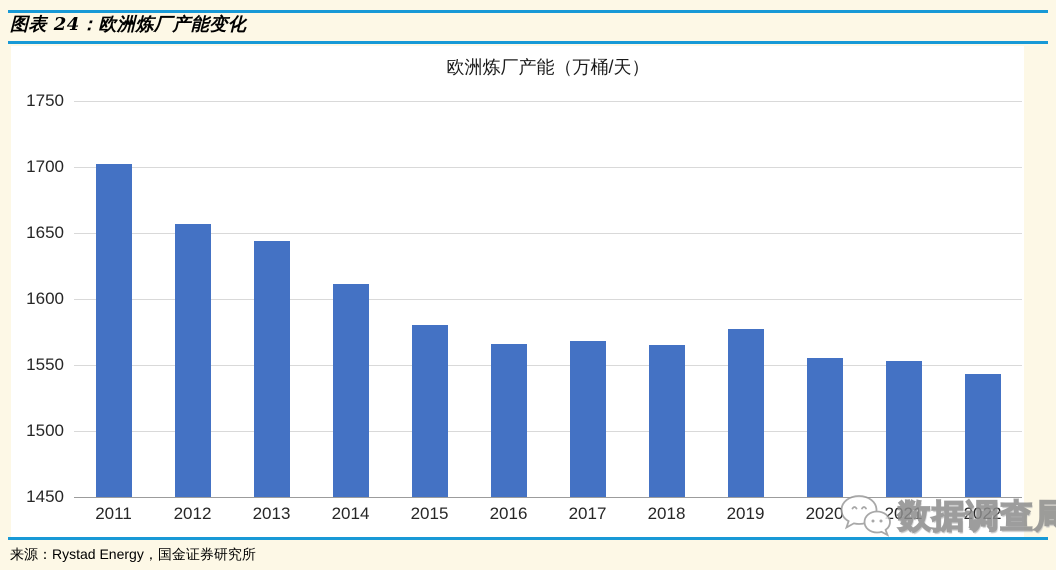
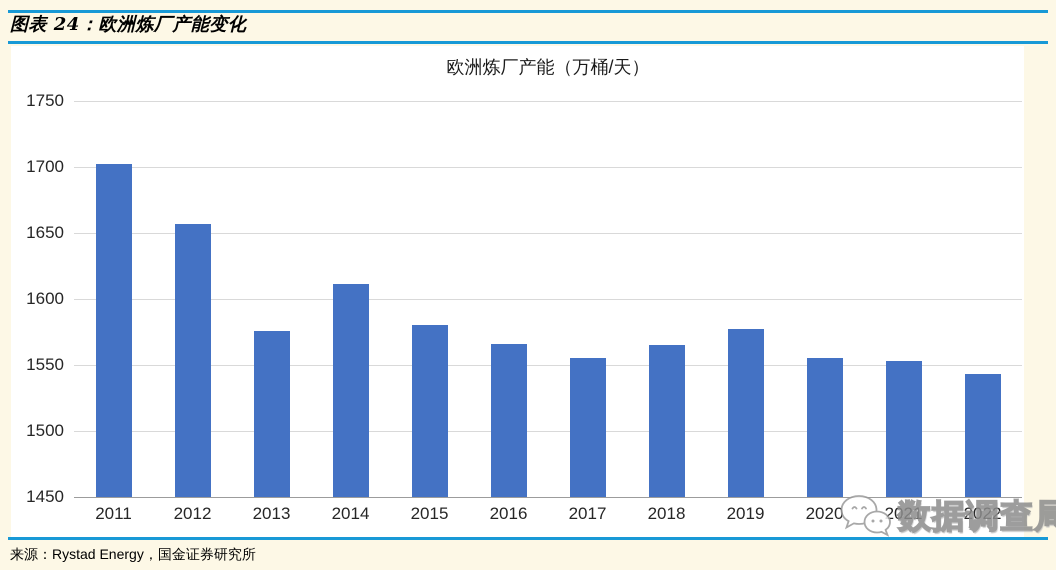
2013: 1644 -> 1576
2017: 1568 -> 1555
